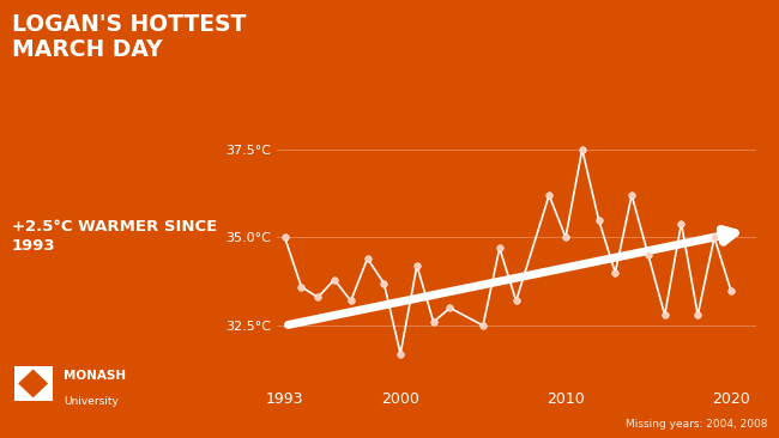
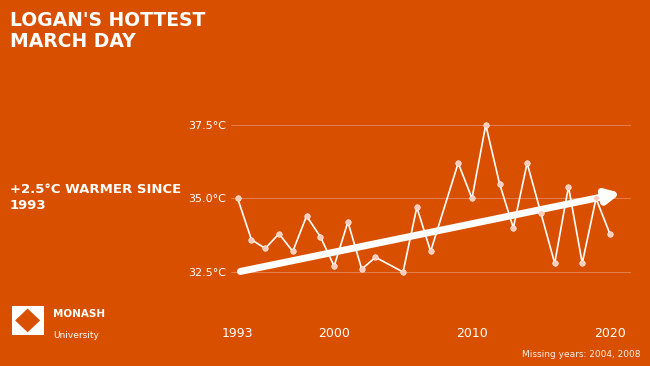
2000: 31.7°C -> 32.7°C
2020: 33.5°C -> 33.8°C
